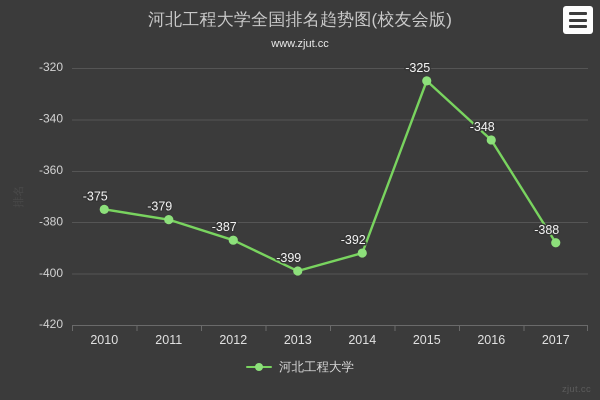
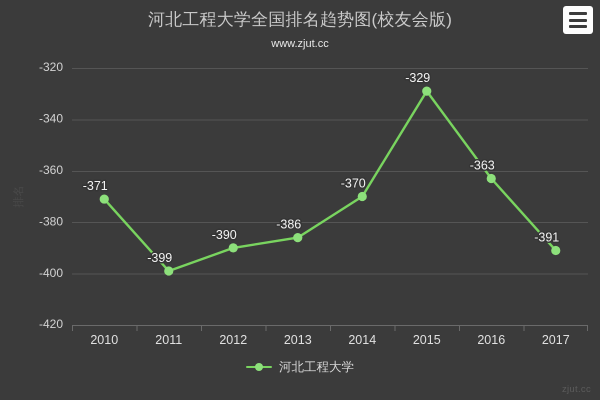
2010: -375 -> -371
2011: -379 -> -399
2012: -387 -> -390
2013: -399 -> -386
2014: -392 -> -370
2015: -325 -> -329
2016: -348 -> -363
2017: -388 -> -391
